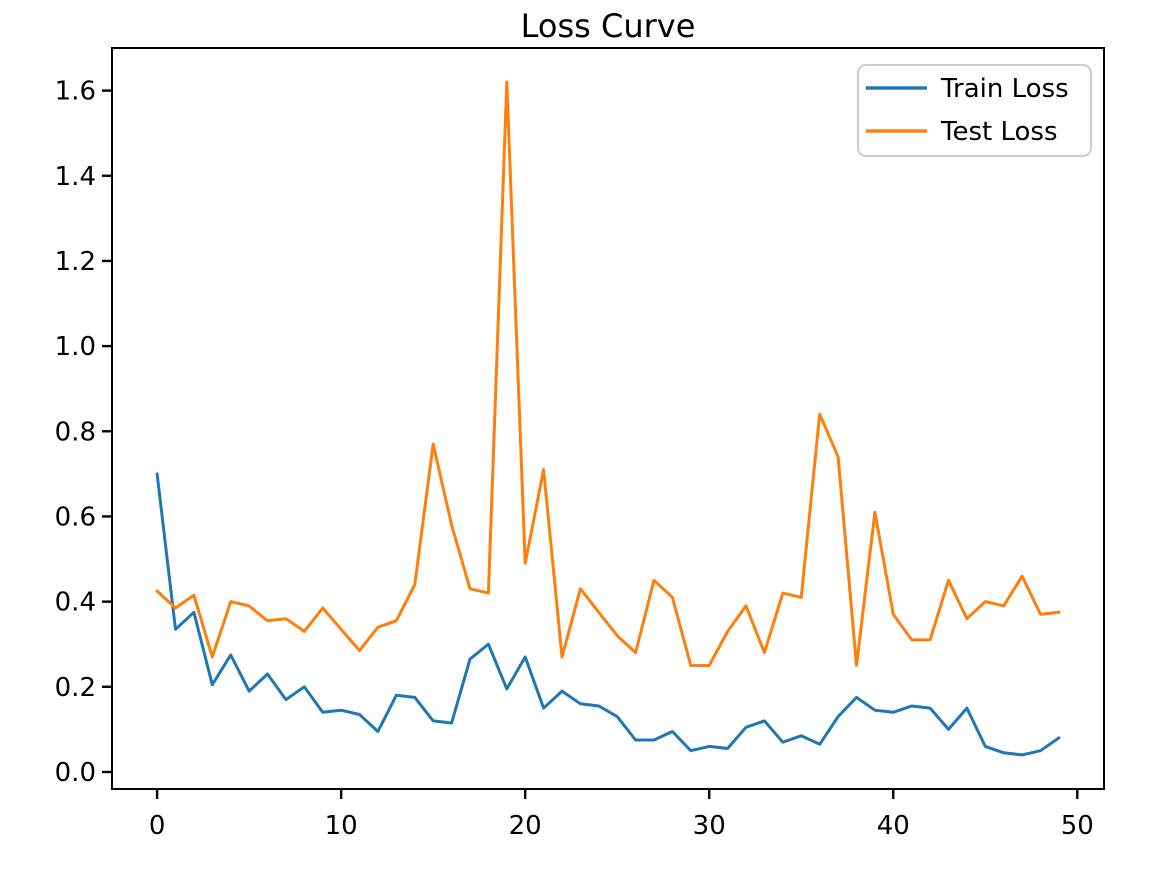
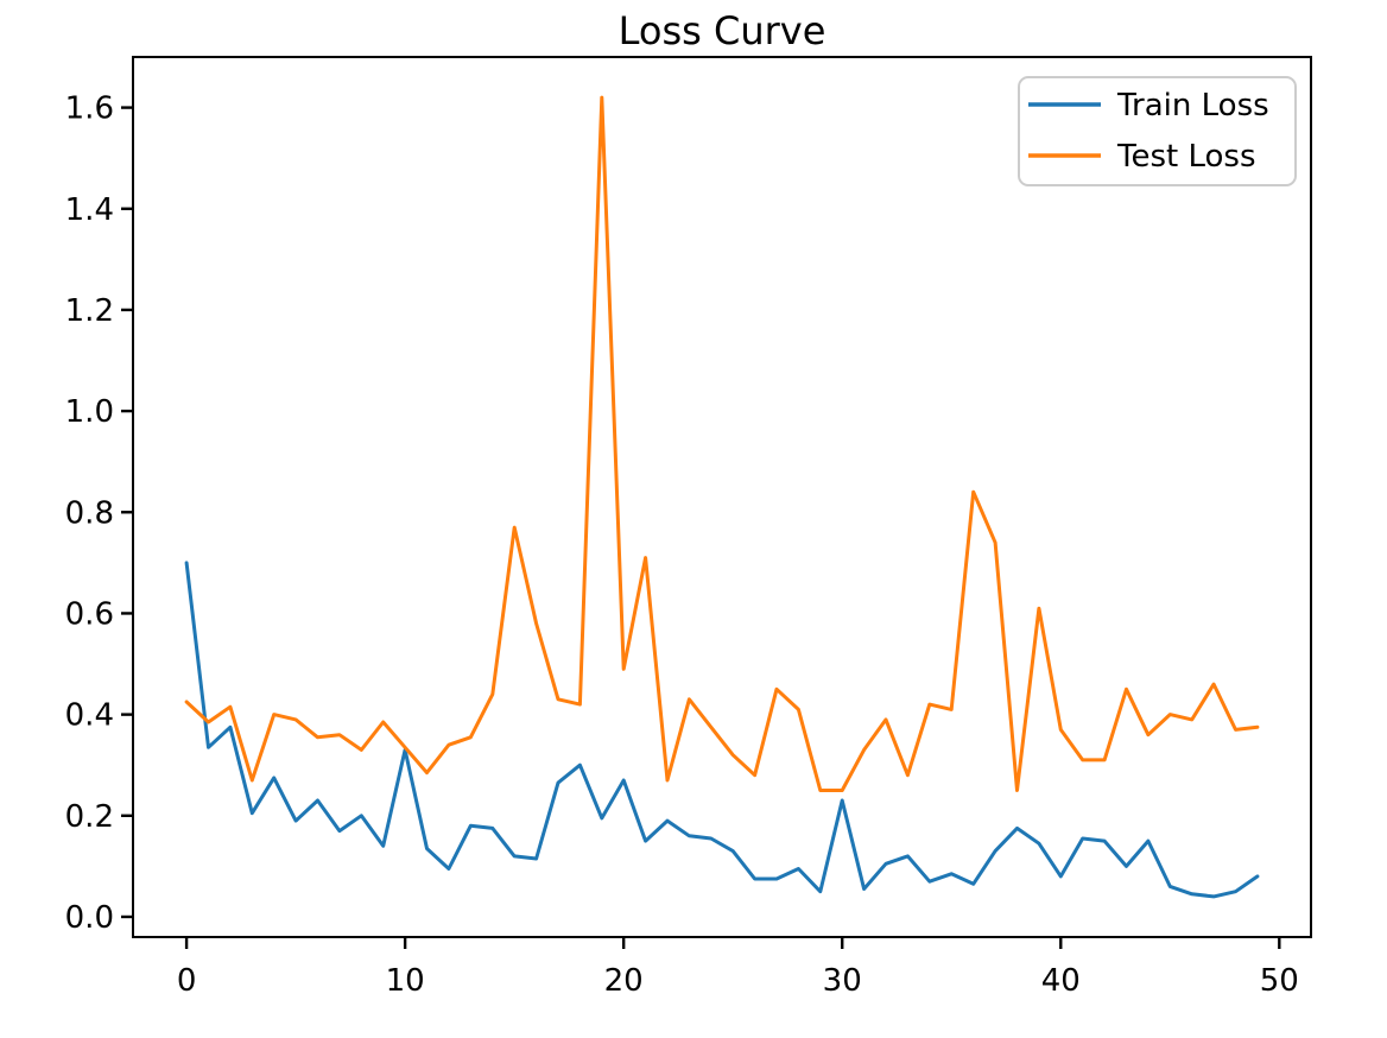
Train Loss/10: 0.14 -> 0.33
Train Loss/30: 0.06 -> 0.23
Train Loss/40: 0.14 -> 0.08
